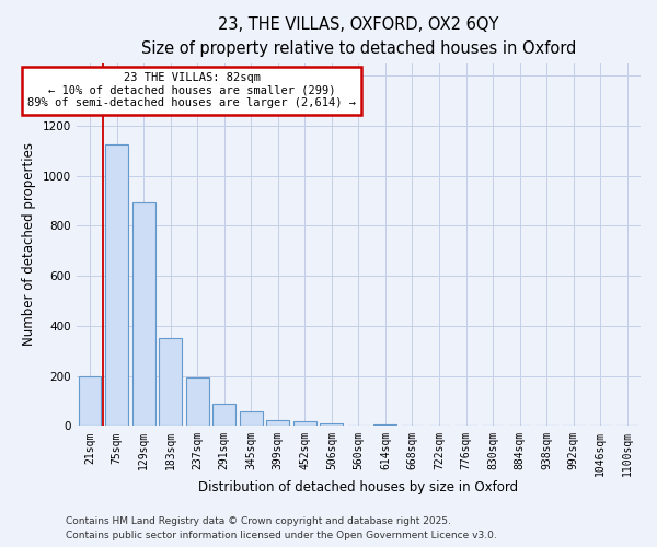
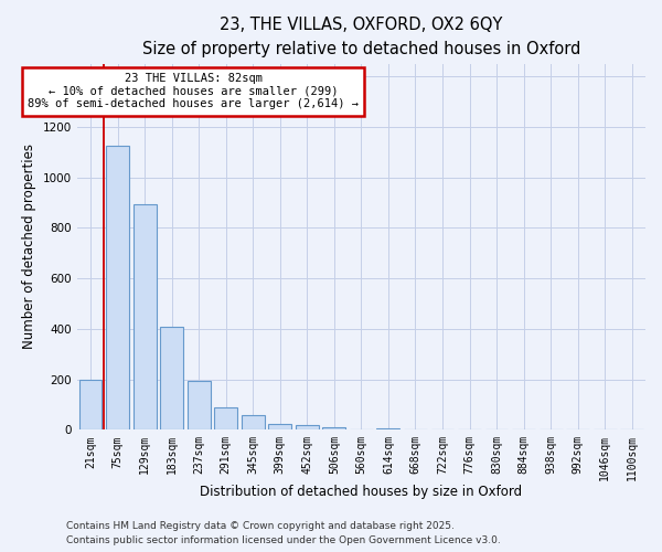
183sqm: 350 -> 410
